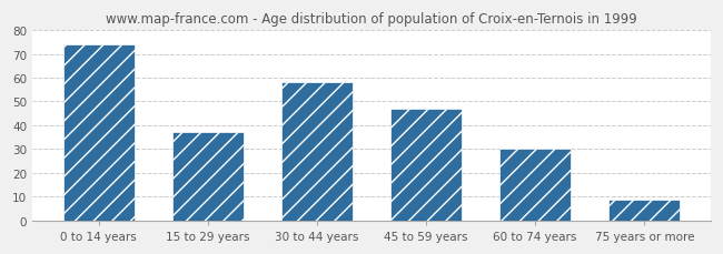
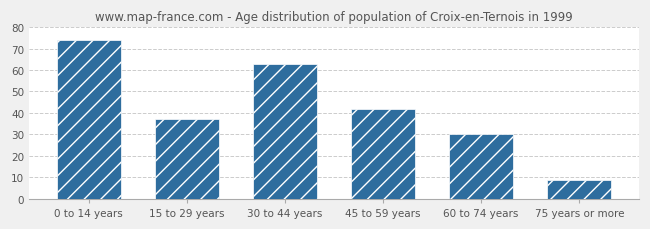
30 to 44 years: 58 -> 63
45 to 59 years: 47 -> 42
